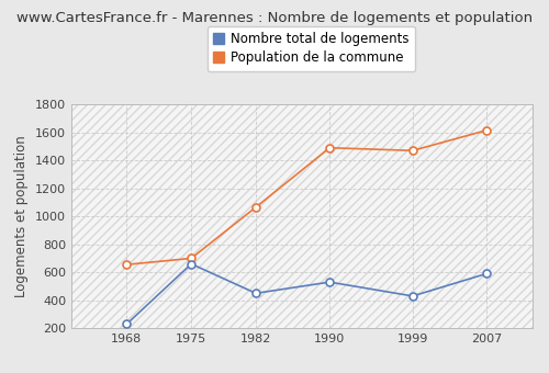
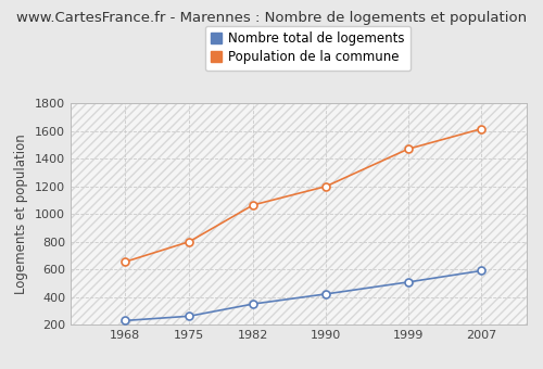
Nombre total de logements/1975: 660 -> 260
Population de la commune/1975: 700 -> 800
Nombre total de logements/1982: 450 -> 350
Nombre total de logements/1990: 530 -> 420
Population de la commune/1990: 1490 -> 1200
Nombre total de logements/1999: 430 -> 510
